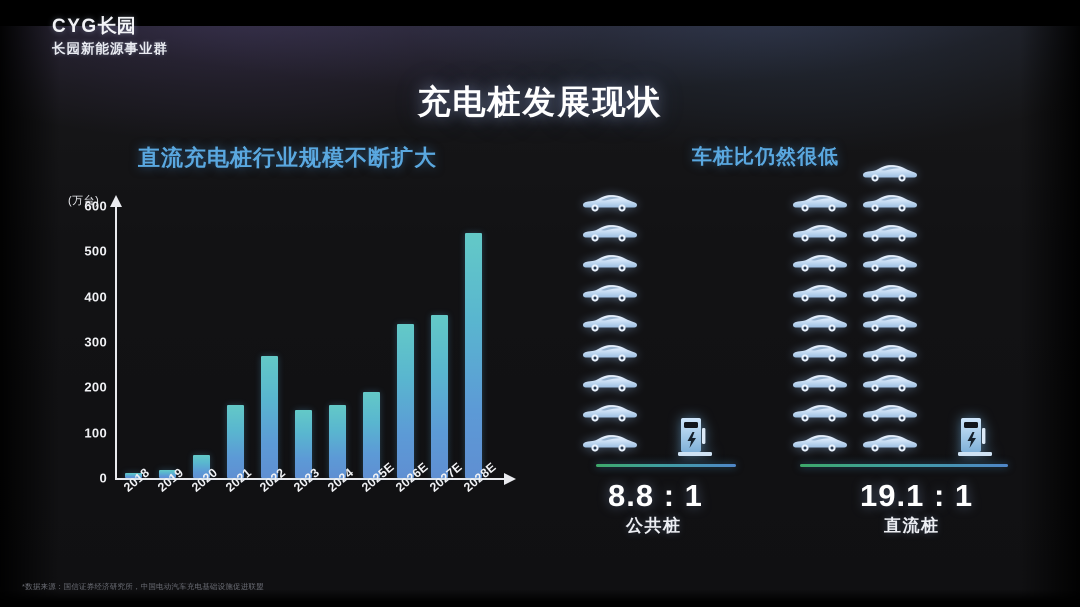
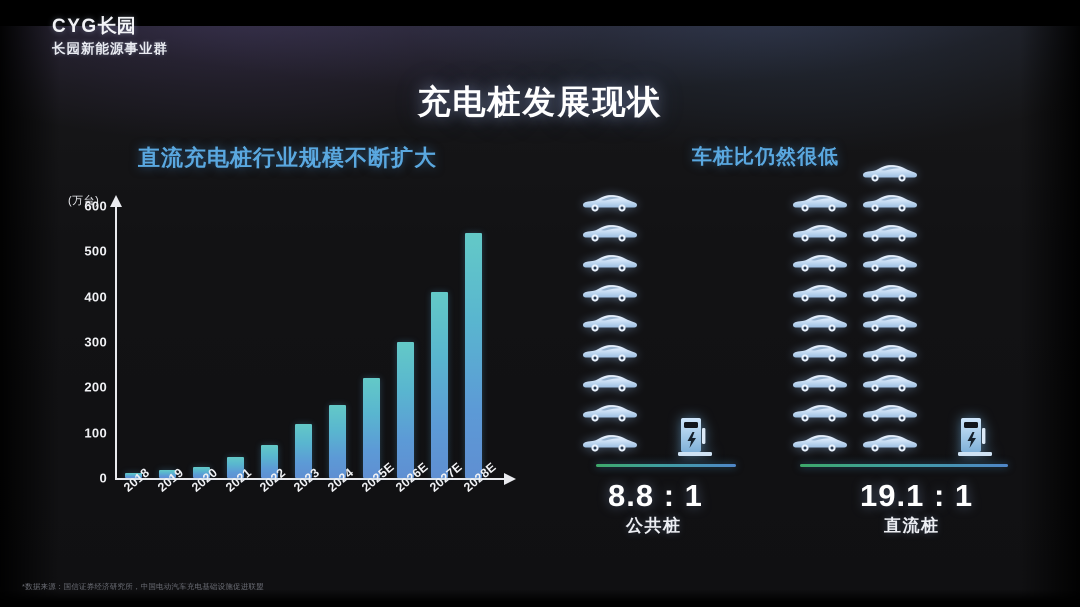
2020: 50 -> 20
2021: 160 -> 50
2022: 270 -> 70
2023: 150 -> 120
2025E: 190 -> 220
2026E: 340 -> 300
2027E: 360 -> 410
